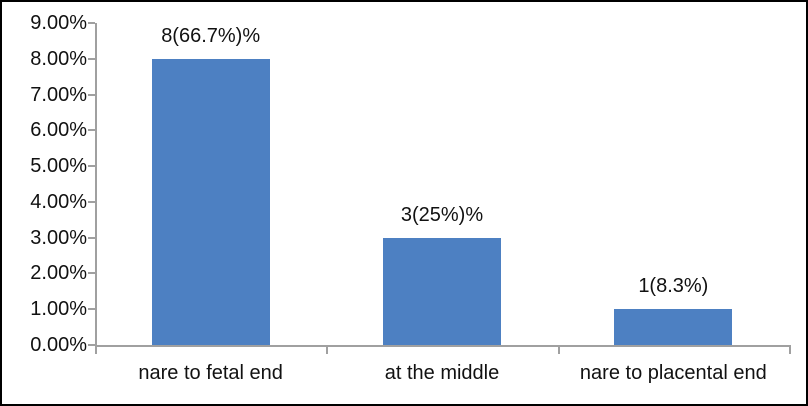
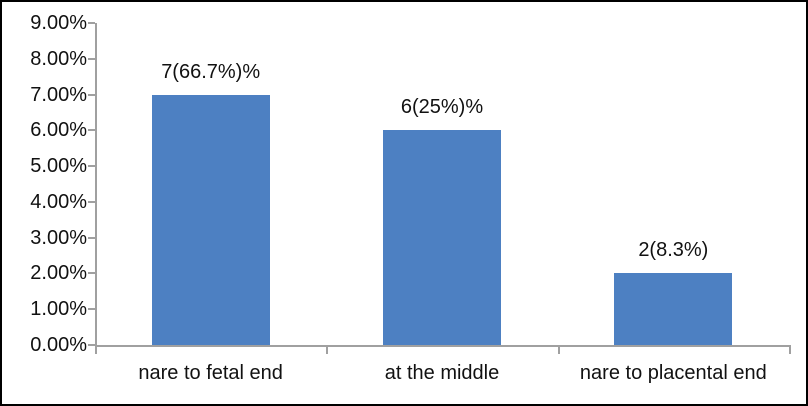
nare to fetal end: 8 -> 7
at the middle: 3 -> 6
nare to placental end: 1 -> 2
